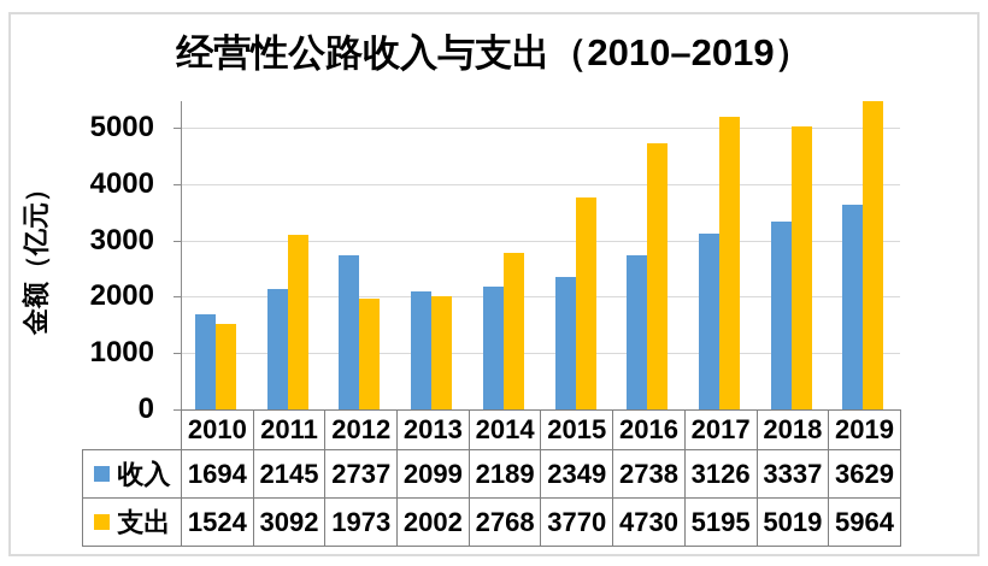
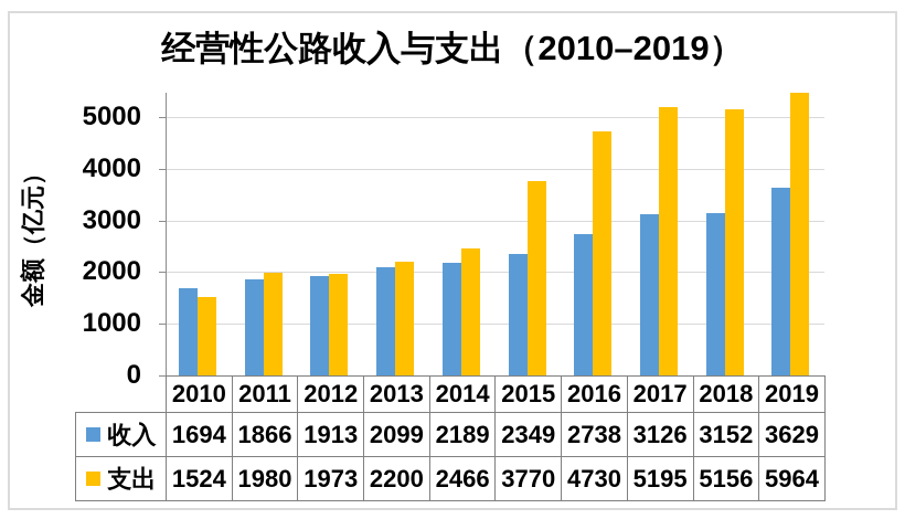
收入/2011: 2145 -> 1866
支出/2011: 3092 -> 1980
收入/2012: 2737 -> 1913
支出/2013: 2002 -> 2200
支出/2014: 2768 -> 2466
收入/2018: 3337 -> 3152
支出/2018: 5019 -> 5156
